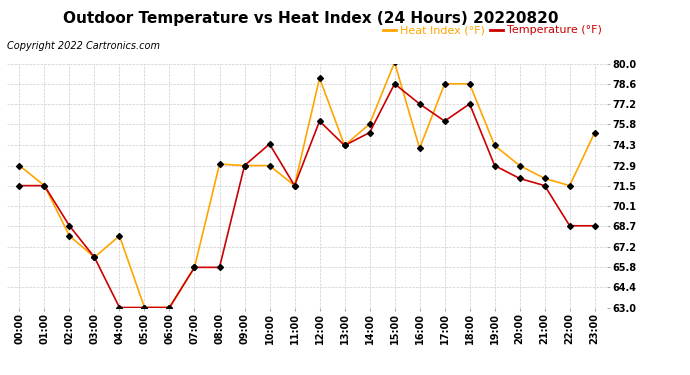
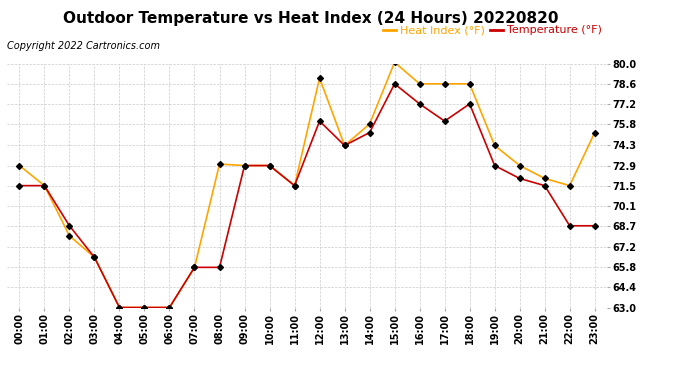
Heat Index (°F)/04:00: 68.0 -> 63.0
Temperature (°F)/10:00: 74.4 -> 72.9
Heat Index (°F)/16:00: 74.1 -> 78.6
